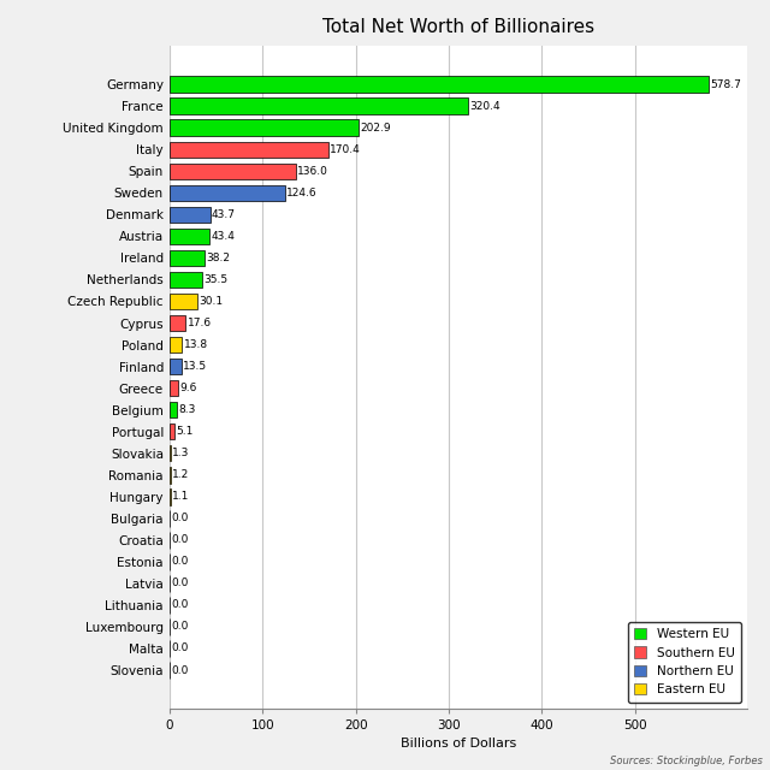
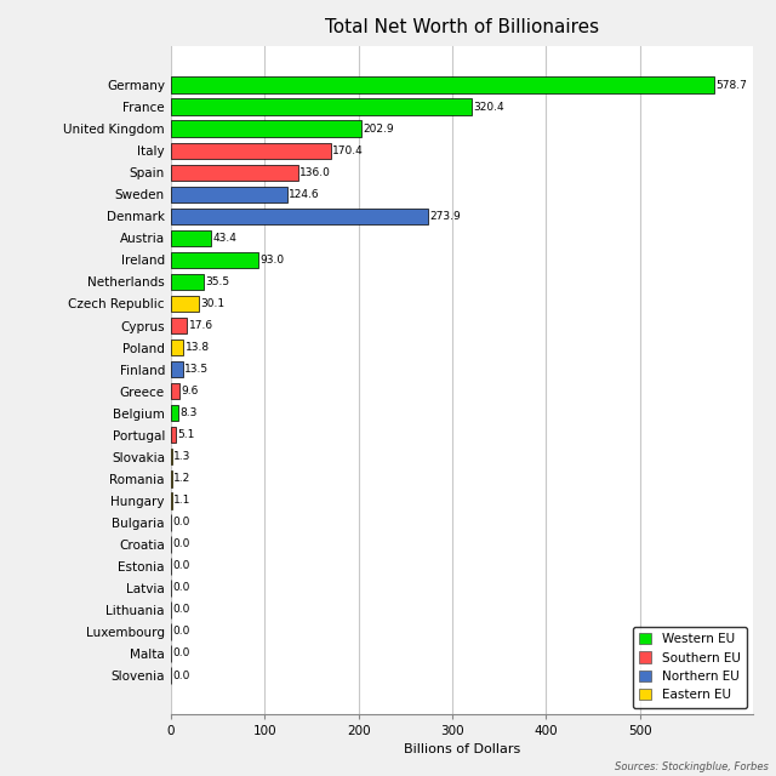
Denmark: 43.7 -> 273.9
Ireland: 38.2 -> 93.0
